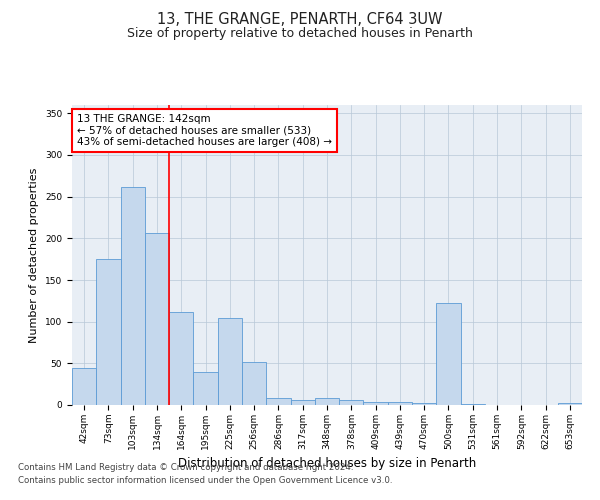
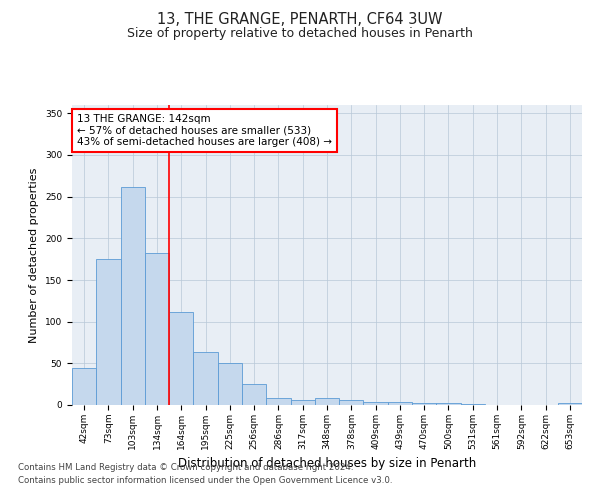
134sqm: 206 -> 183
195sqm: 40 -> 64
225sqm: 104 -> 51
256sqm: 52 -> 25
500sqm: 122 -> 2
